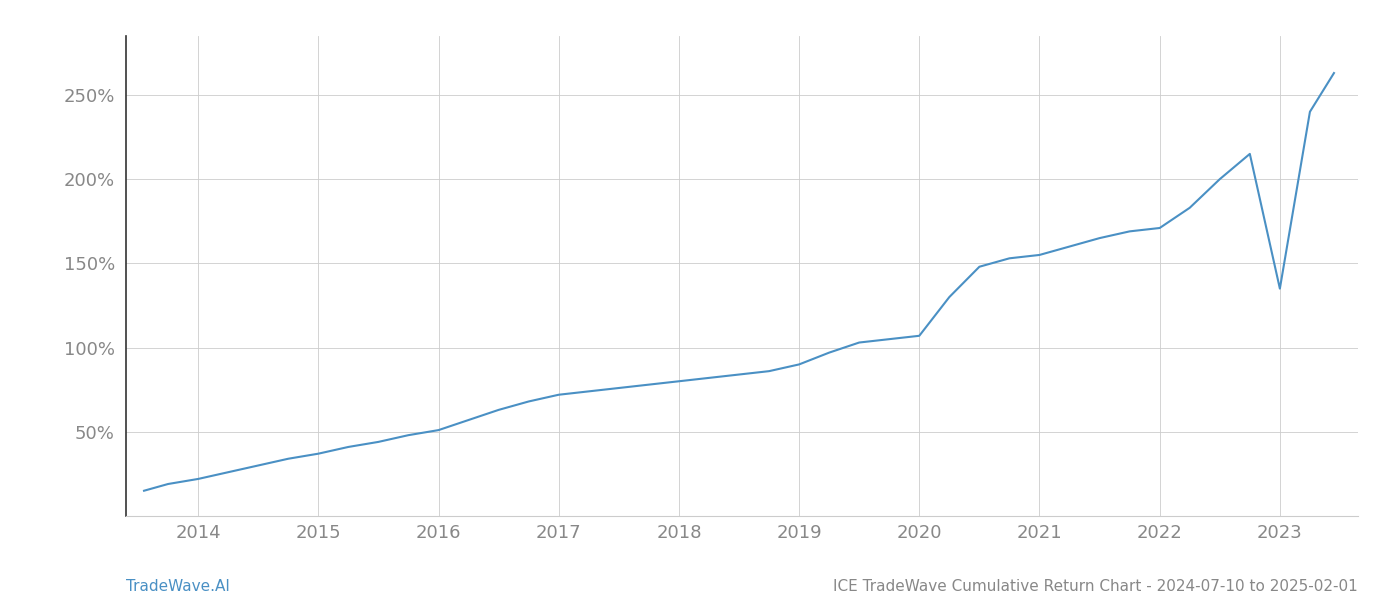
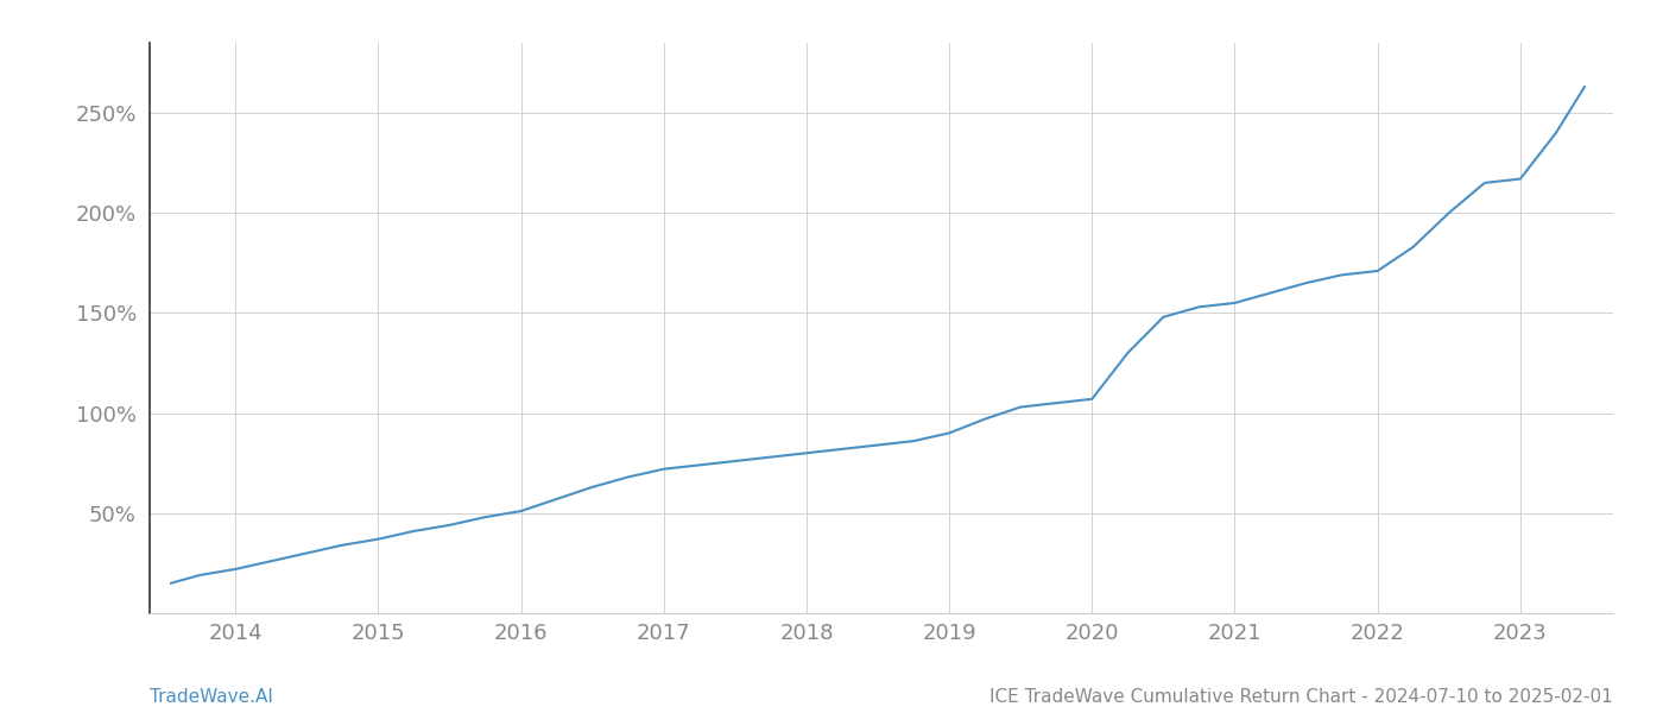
2023: 135% -> 217%
